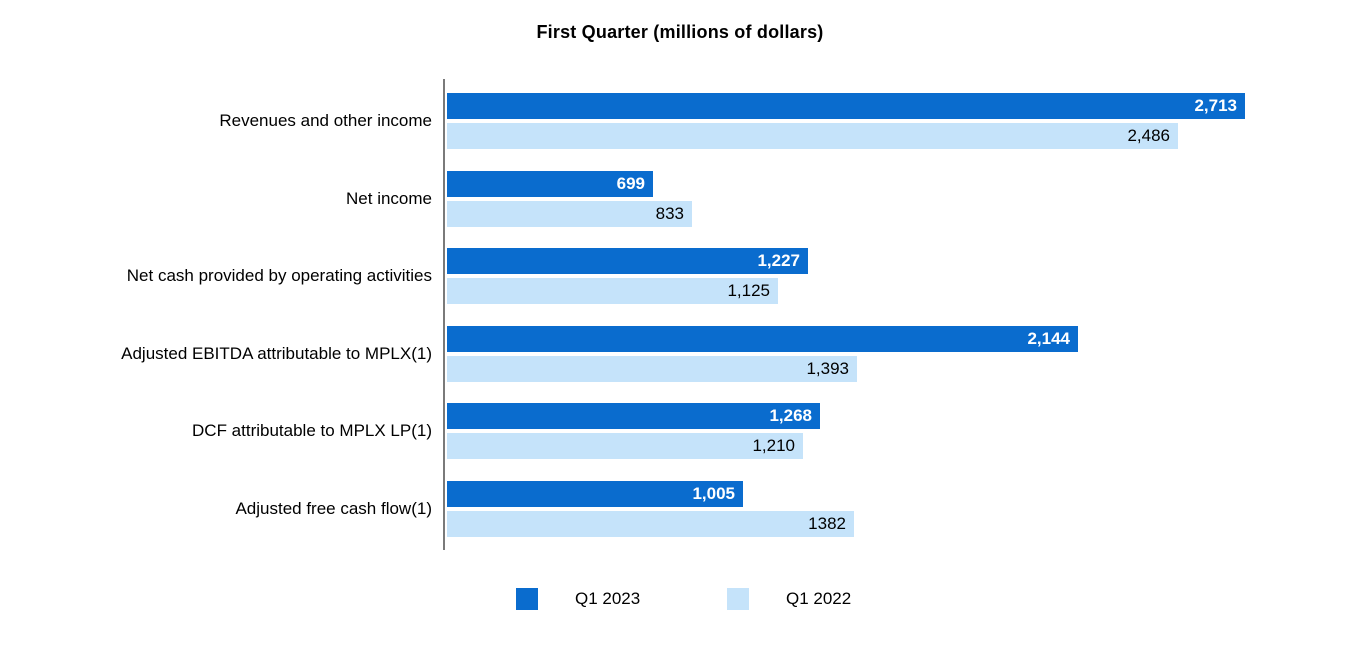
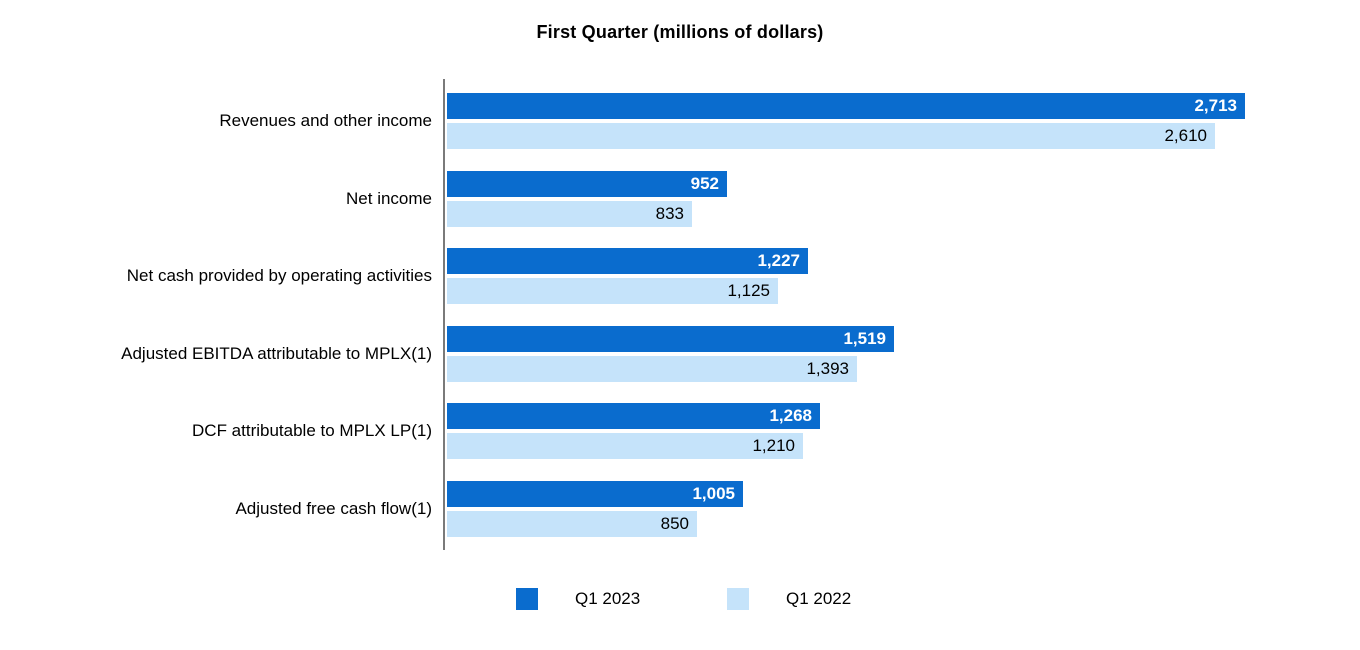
Q1 2022/Revenues and other income: 2,486 -> 2,610
Q1 2023/Net income: 699 -> 952
Q1 2023/Adjusted EBITDA attributable to MPLX(1): 2,144 -> 1,519
Q1 2022/Adjusted free cash flow(1): 1382 -> 850
